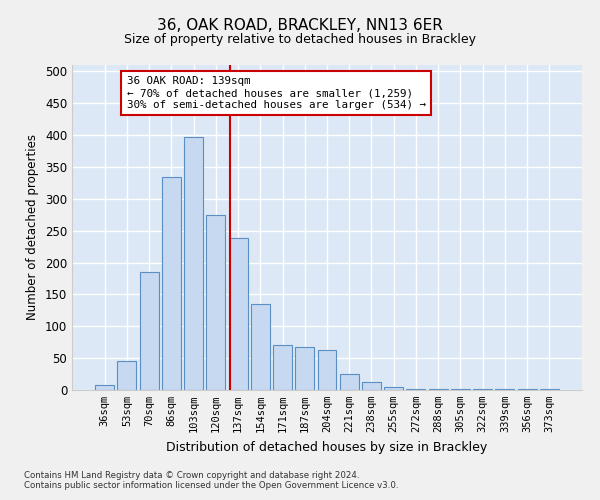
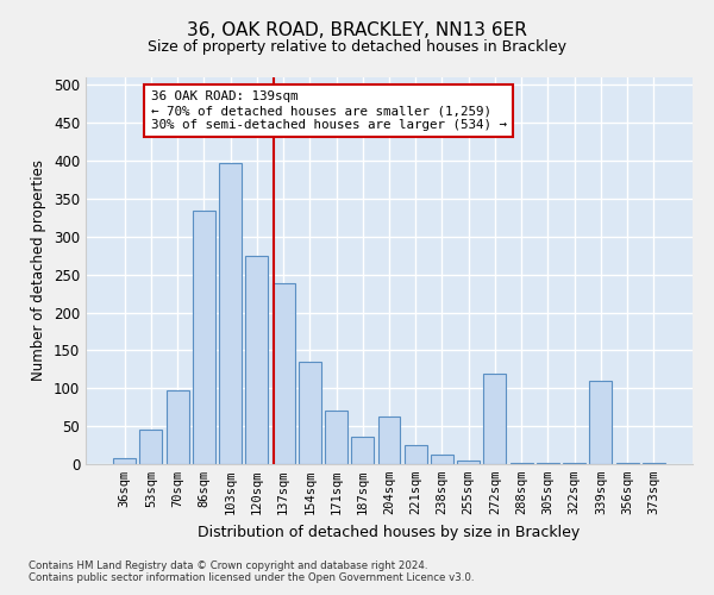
70sqm: 185 -> 98
187sqm: 68 -> 36
272sqm: 2 -> 120
339sqm: 1 -> 110
